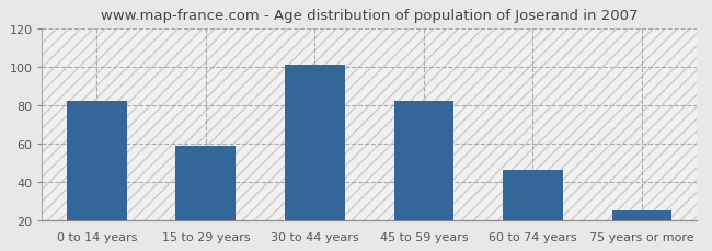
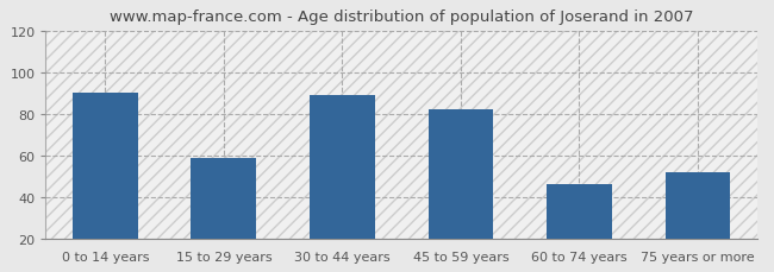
0 to 14 years: 82 -> 90
30 to 44 years: 101 -> 89
75 years or more: 25 -> 52
